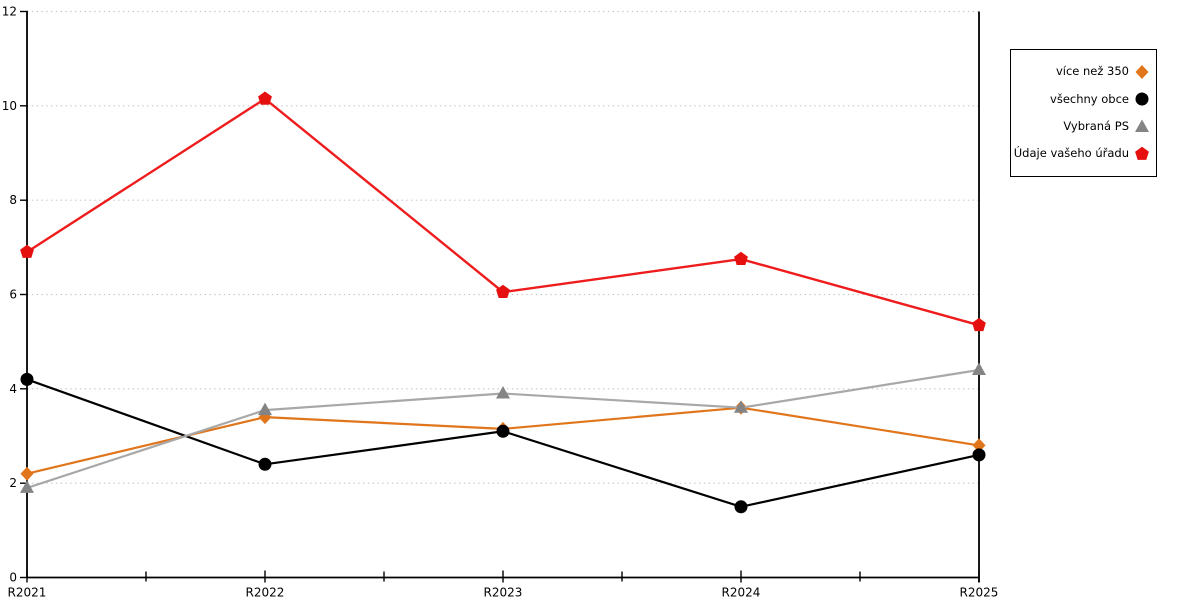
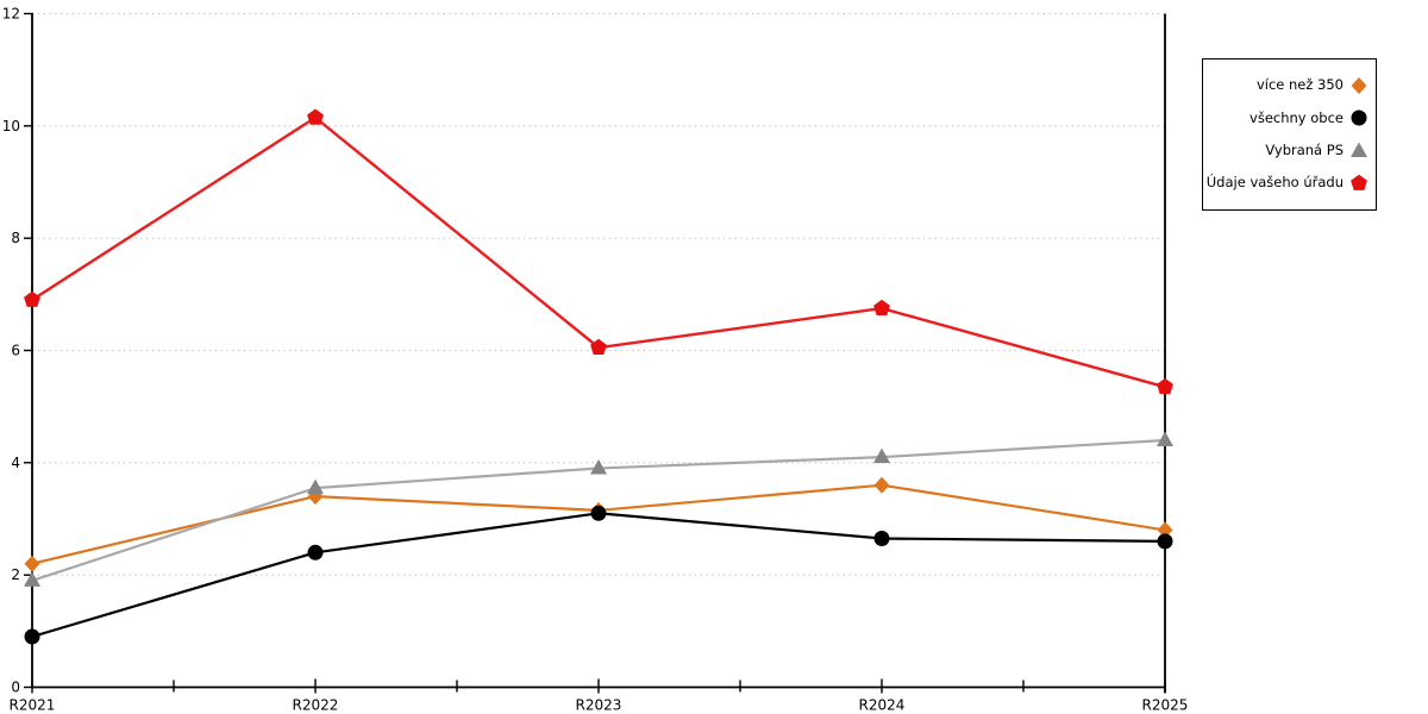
všechny obce/R2021: 4.2 -> 0.9
všechny obce/R2024: 1.5 -> 2.6
Vybraná PS/R2024: 3.6 -> 4.1
